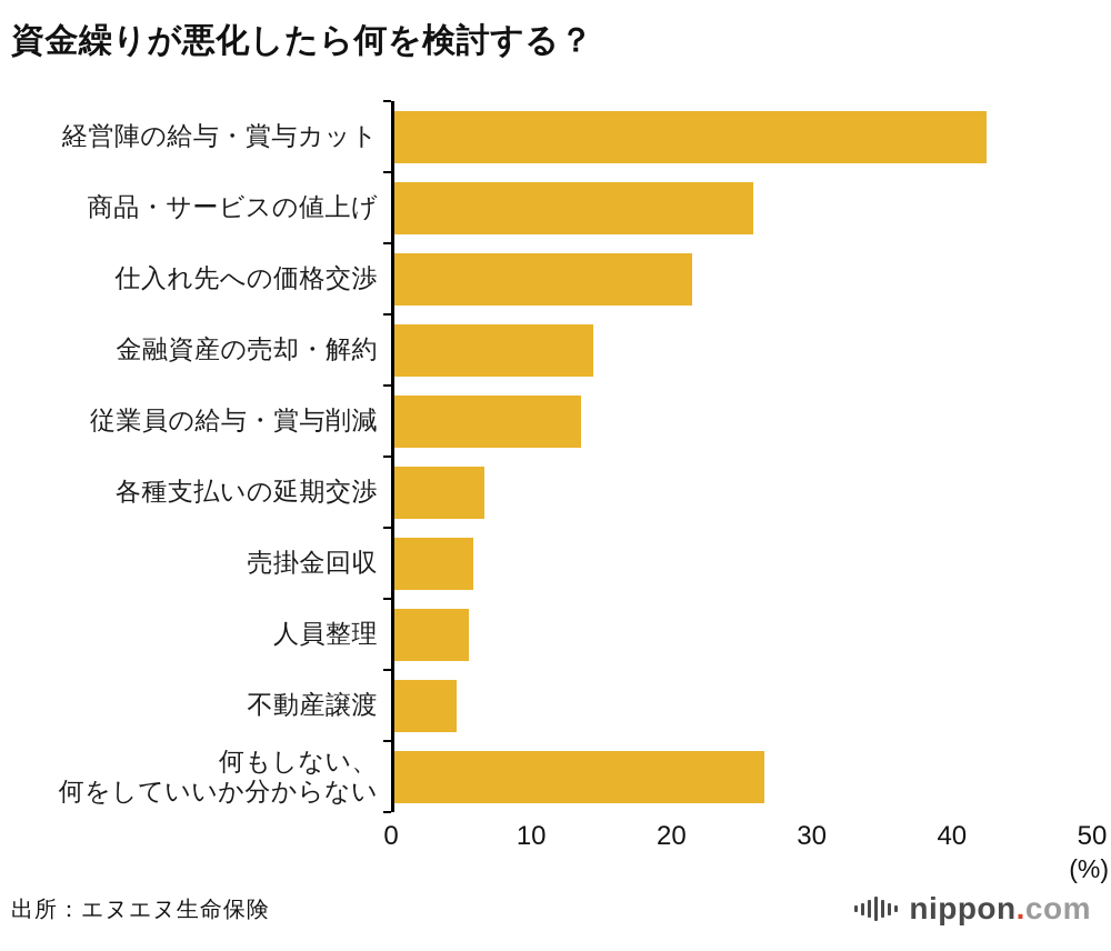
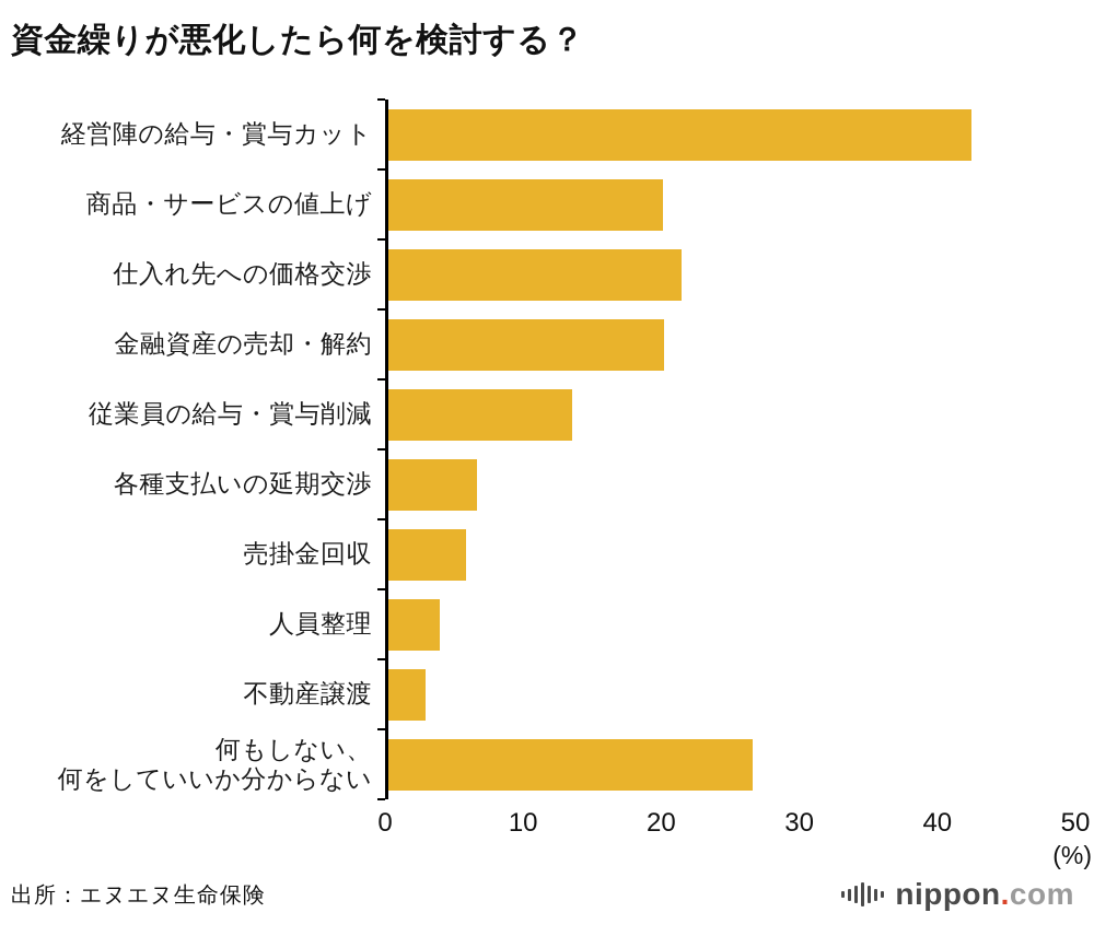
商品・サービスの値上げ: 25.6 -> 19.9
金融資産の売却・解約: 14.2 -> 20.0
人員整理: 5.3 -> 3.7
不動産譲渡: 4.4 -> 2.7
